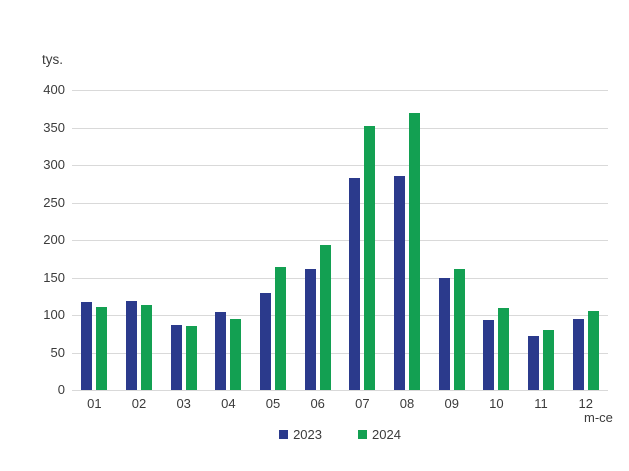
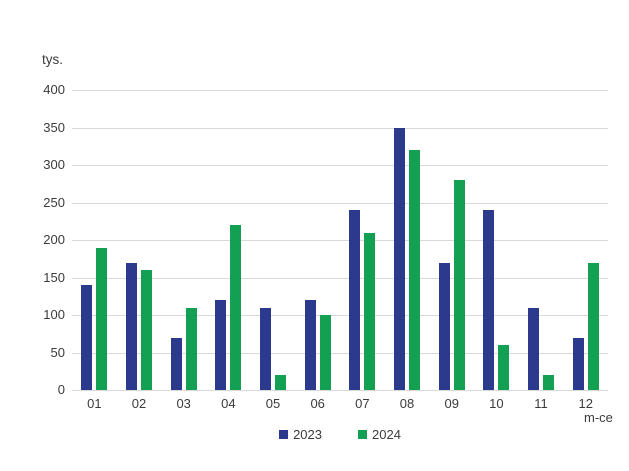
2023/01: 120 -> 140
2024/01: 110 -> 190
2023/02: 120 -> 170
2024/02: 110 -> 160
2023/03: 90 -> 70
2024/03: 80 -> 110
2023/04: 100 -> 120
2024/04: 100 -> 220
2023/05: 130 -> 110
2024/05: 160 -> 20
2023/06: 160 -> 120
2024/06: 190 -> 100
2023/07: 280 -> 240
2024/07: 350 -> 210
2023/08: 290 -> 350
2024/08: 370 -> 320
2023/09: 150 -> 170
2024/09: 160 -> 280
2023/10: 90 -> 240
2024/10: 110 -> 60
2023/11: 70 -> 110
2024/11: 80 -> 20
2023/12: 100 -> 70
2024/12: 100 -> 170
